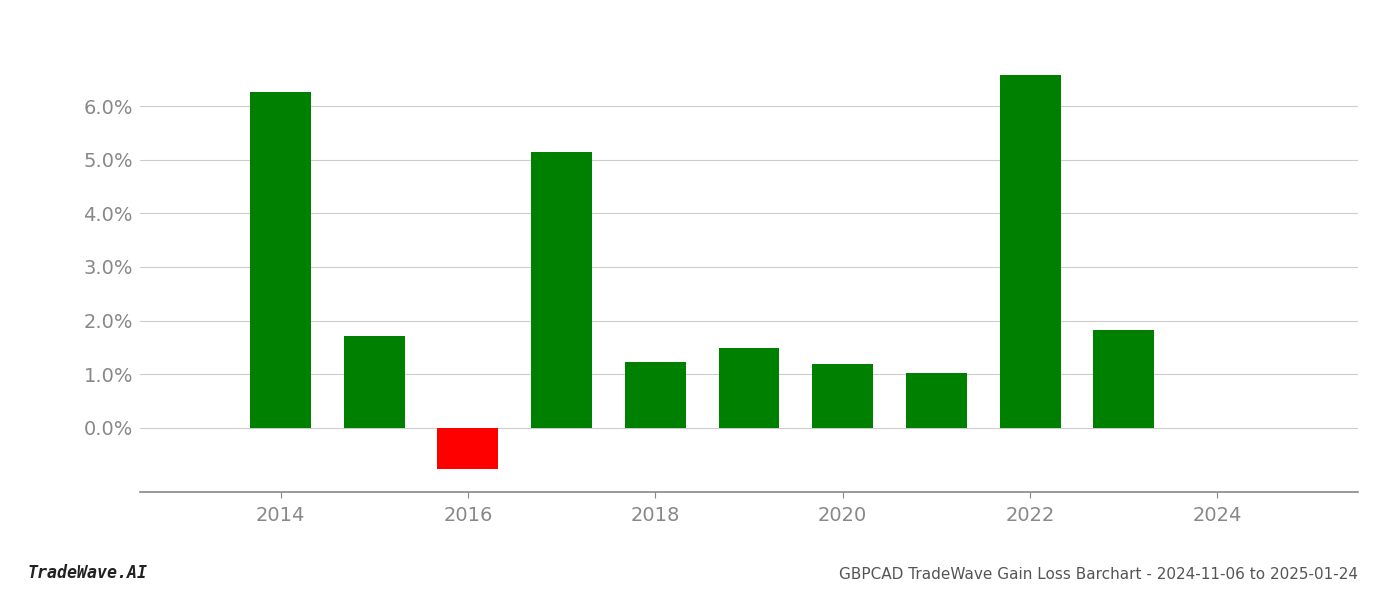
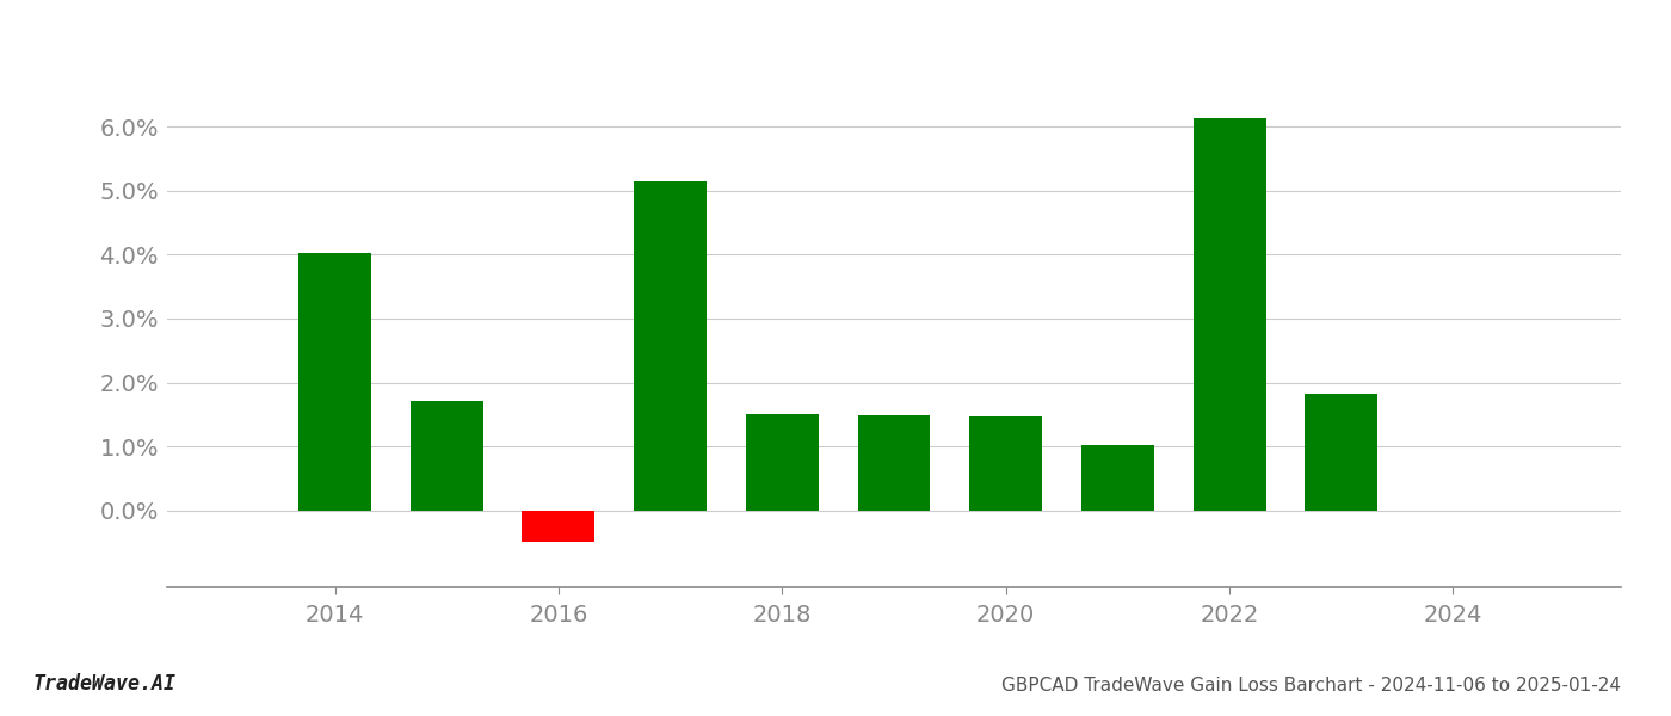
2014: 6.26% -> 4.03%
2016: -0.78% -> -0.50%
2018: 1.22% -> 1.51%
2020: 1.18% -> 1.46%
2022: 6.58% -> 6.14%
